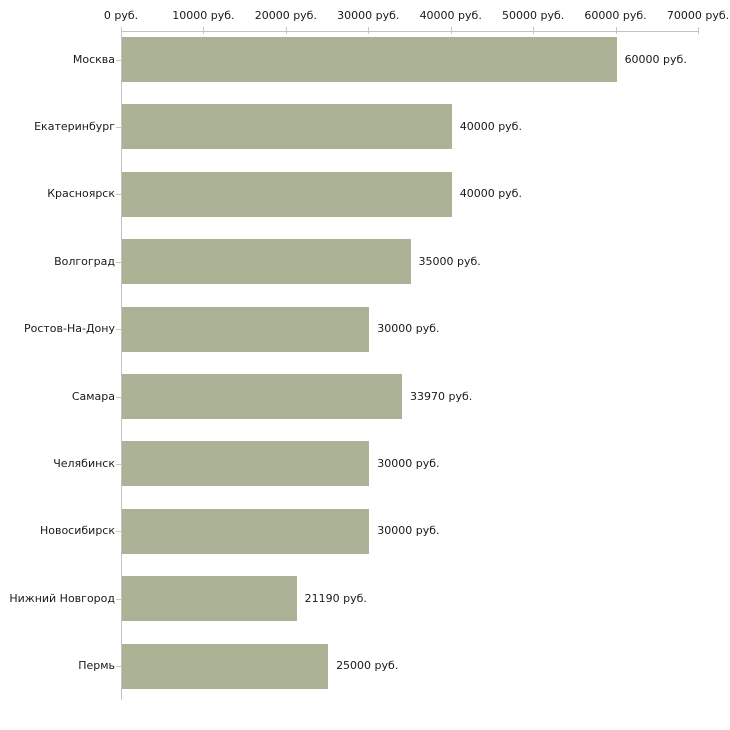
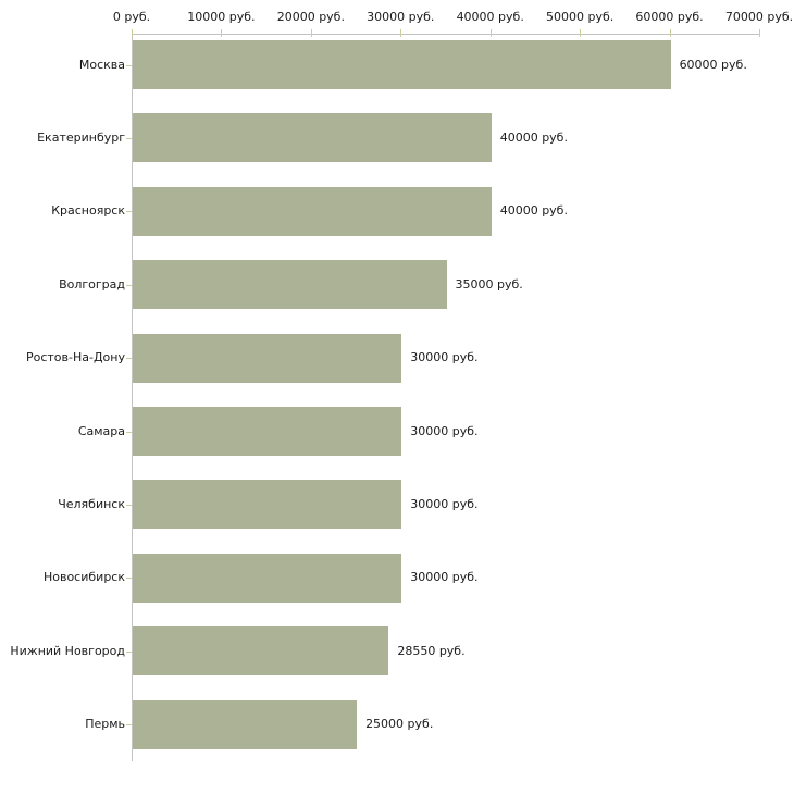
Самара: 33970 -> 30000
Нижний Новгород: 21190 -> 28550
